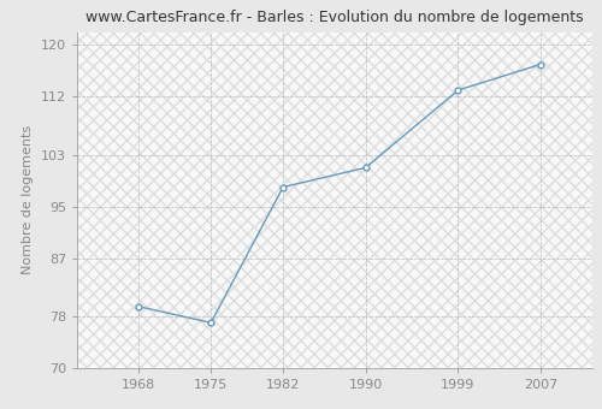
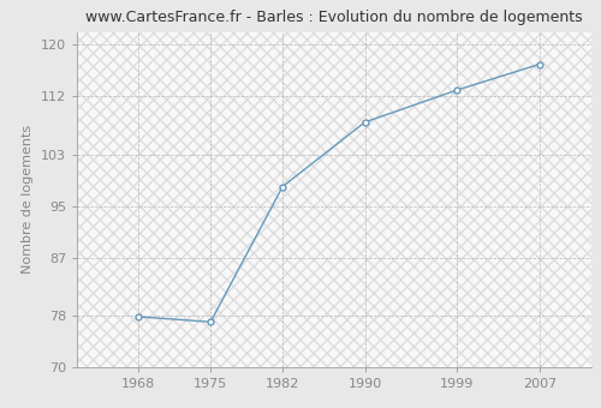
1968: 79.5 -> 77.8
1990: 101.0 -> 108.0
